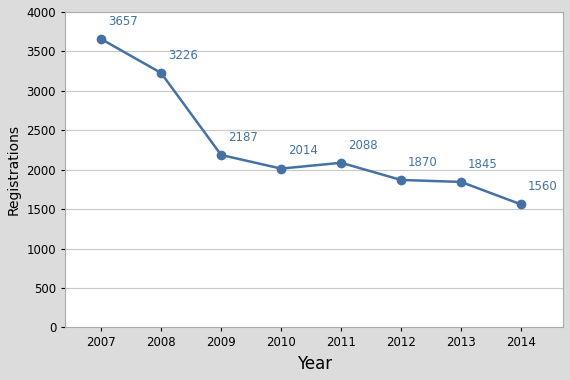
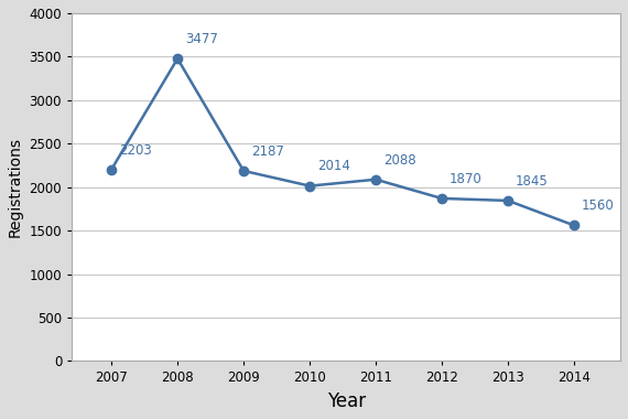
2007: 3657 -> 2203
2008: 3226 -> 3477
